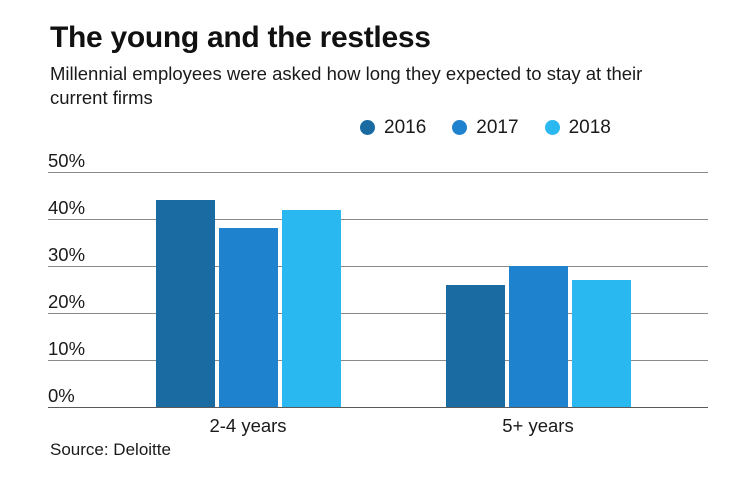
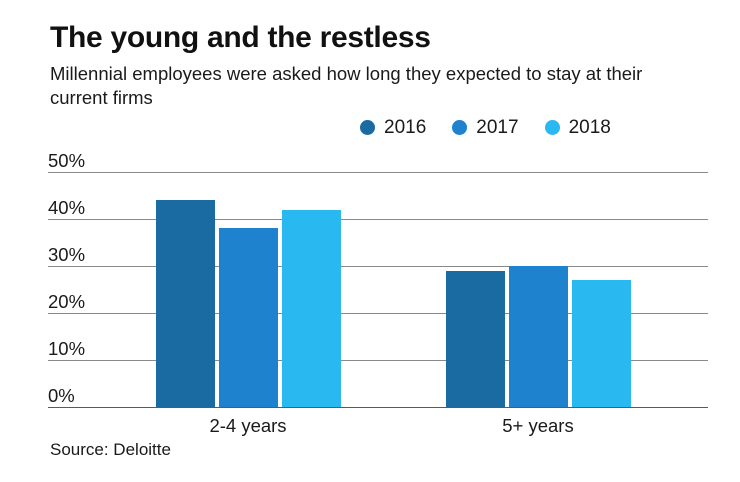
2016/5+ years: 26% -> 29%
